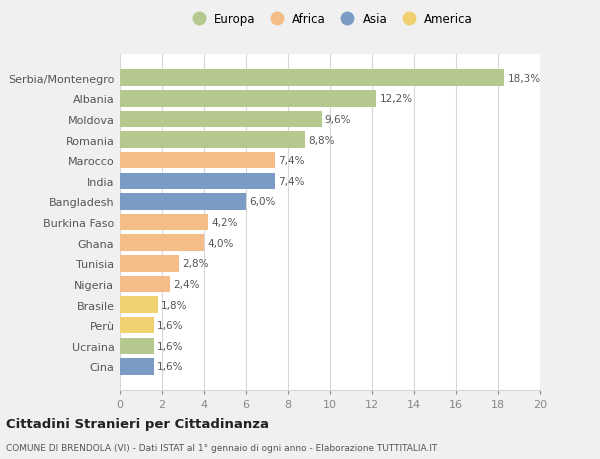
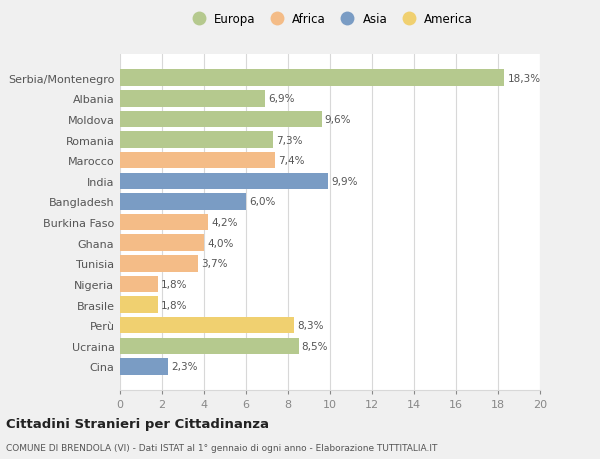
Albania: 12,2% -> 6,9%
Romania: 8,8% -> 7,3%
India: 7,4% -> 9,9%
Tunisia: 2,8% -> 3,7%
Nigeria: 2,4% -> 1,8%
Perù: 1,6% -> 8,3%
Ucraina: 1,6% -> 8,5%
Cina: 1,6% -> 2,3%
